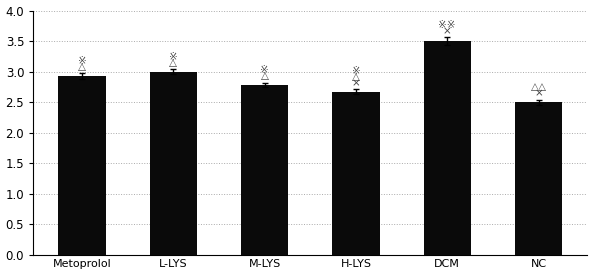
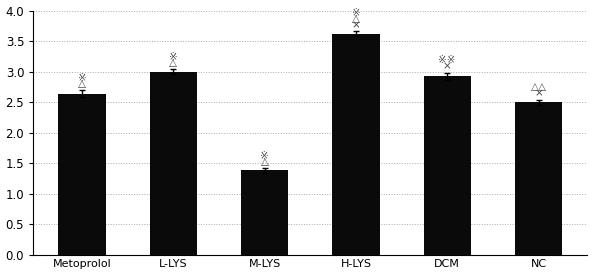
Metoprolol: 2.92 -> 2.64
M-LYS: 2.78 -> 1.38
H-LYS: 2.67 -> 3.62
DCM: 3.50 -> 2.92
